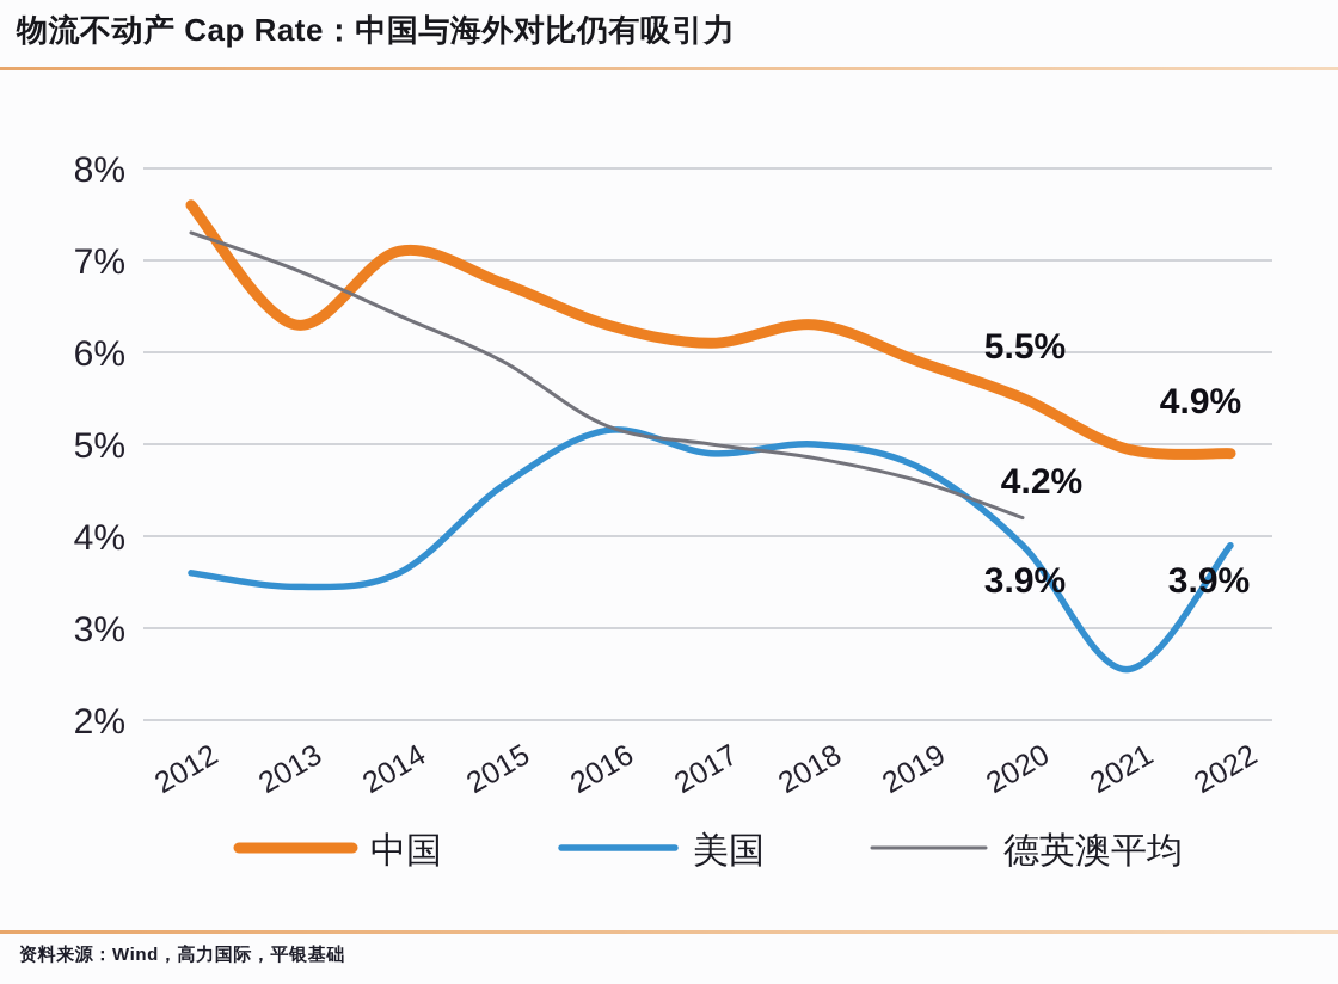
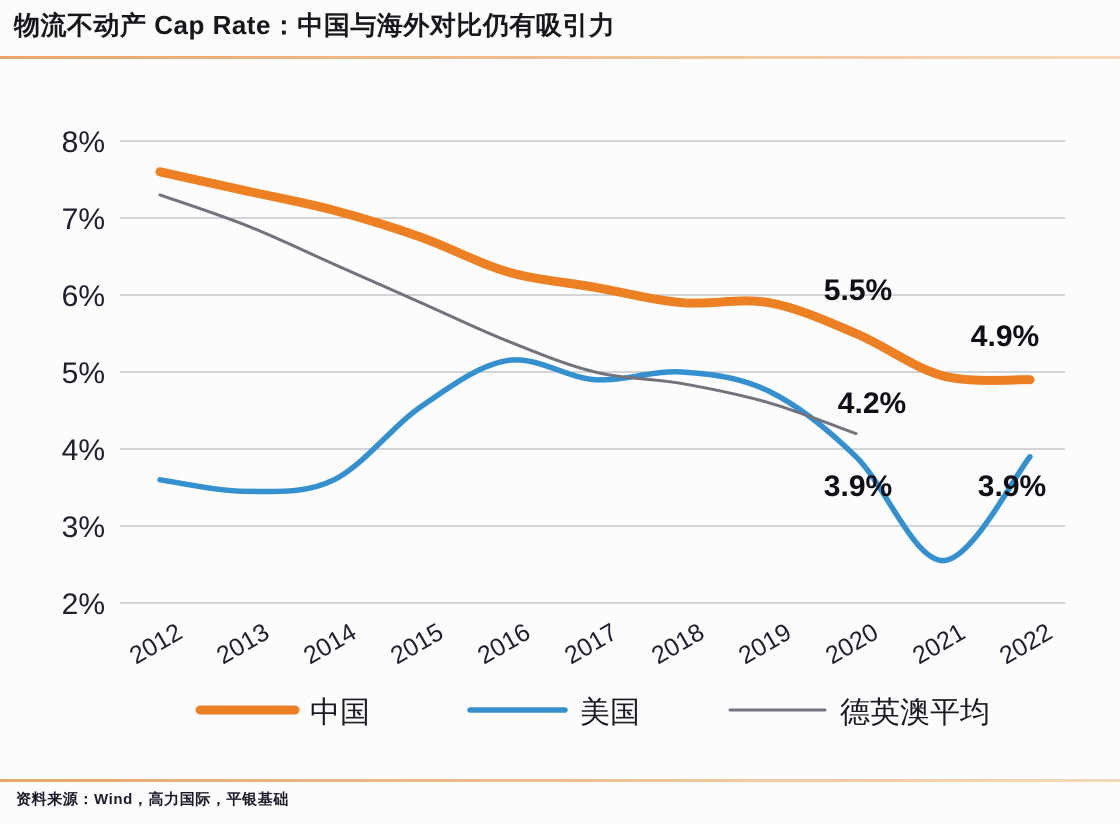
中国/2013: 6.3% -> 7.3%
德英澳平均/2016: 5.2% -> 5.4%
中国/2018: 6.3% -> 5.9%
